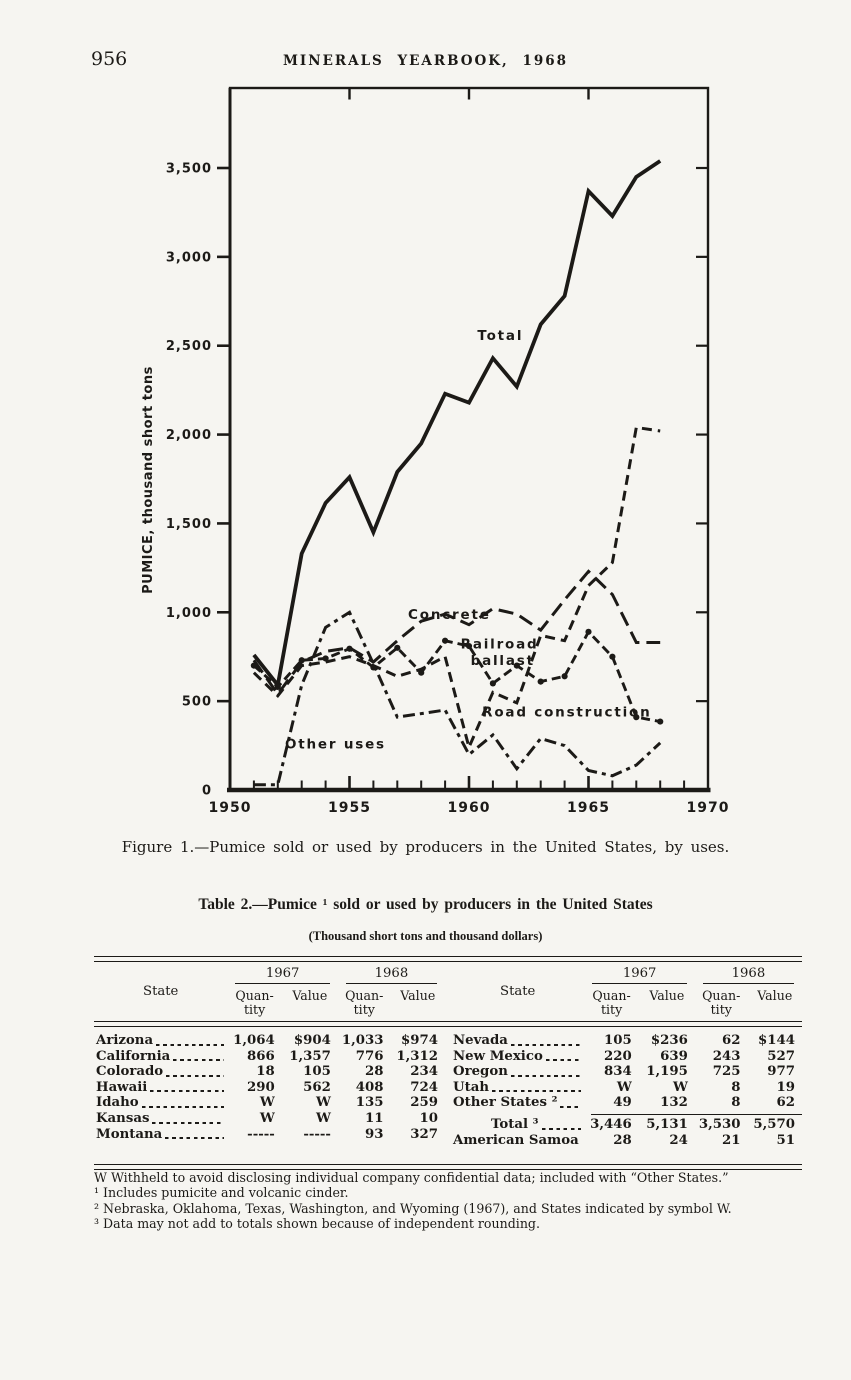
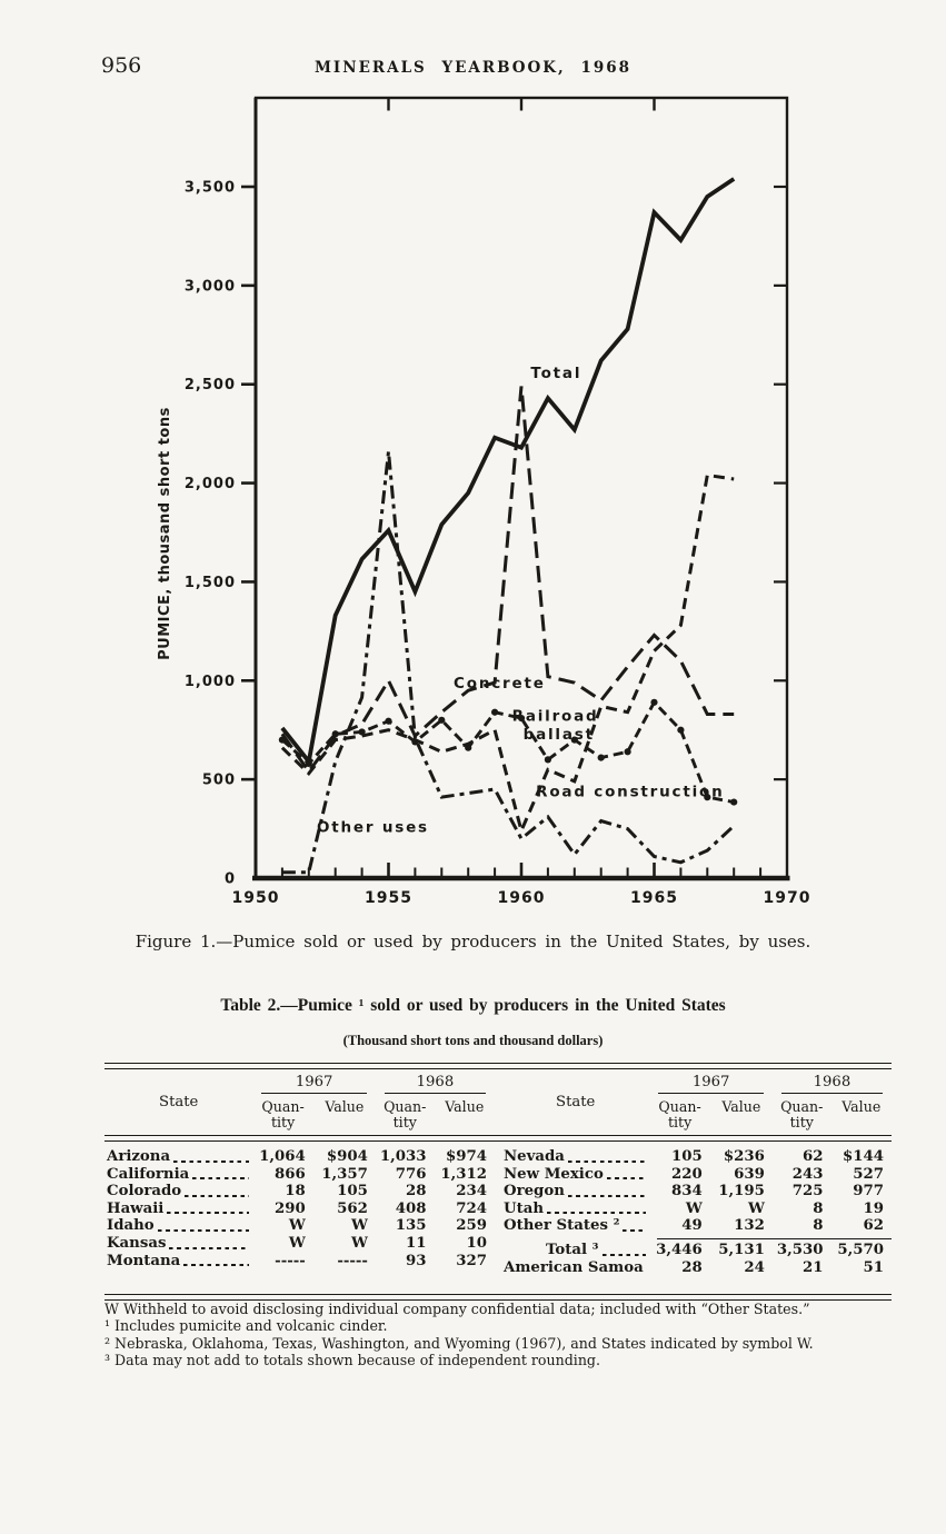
Concrete/1955: 800 -> 1000
Other uses/1955: 1000 -> 2160
Concrete/1960: 930 -> 2490
